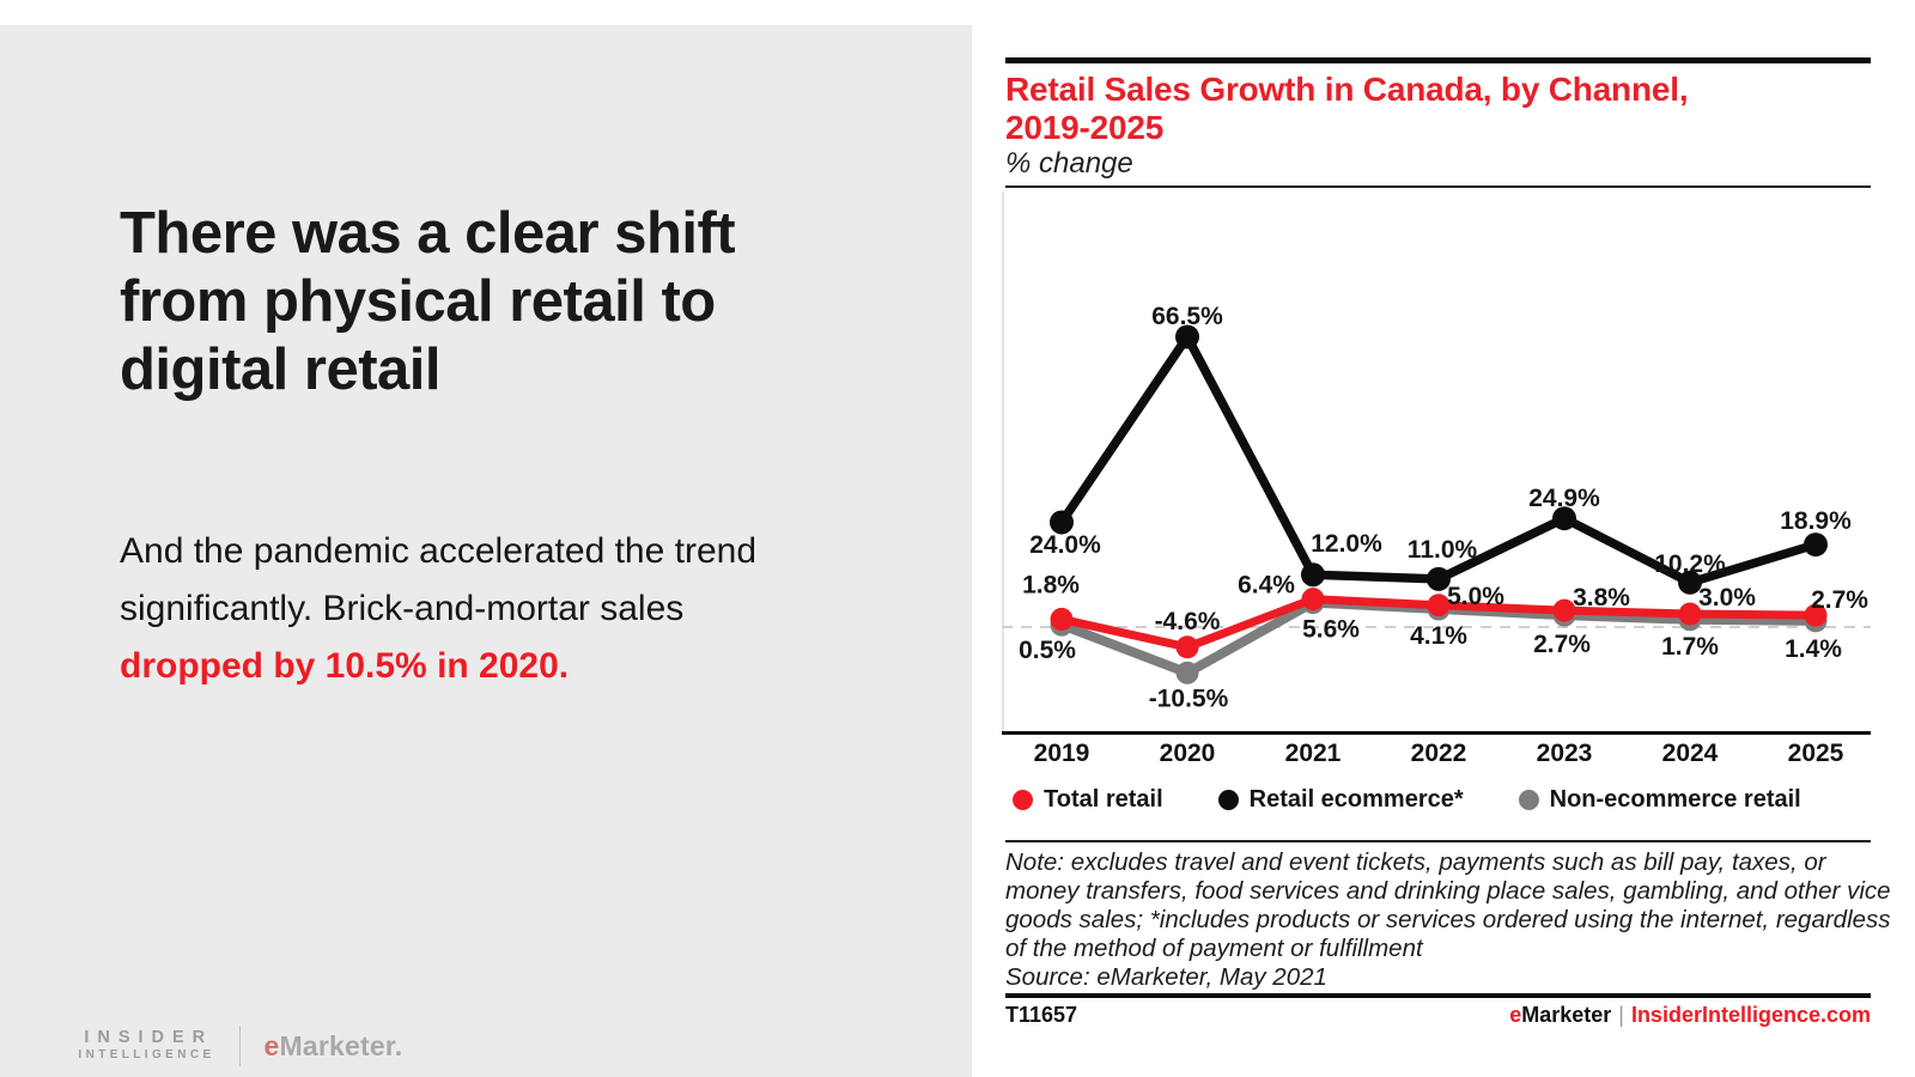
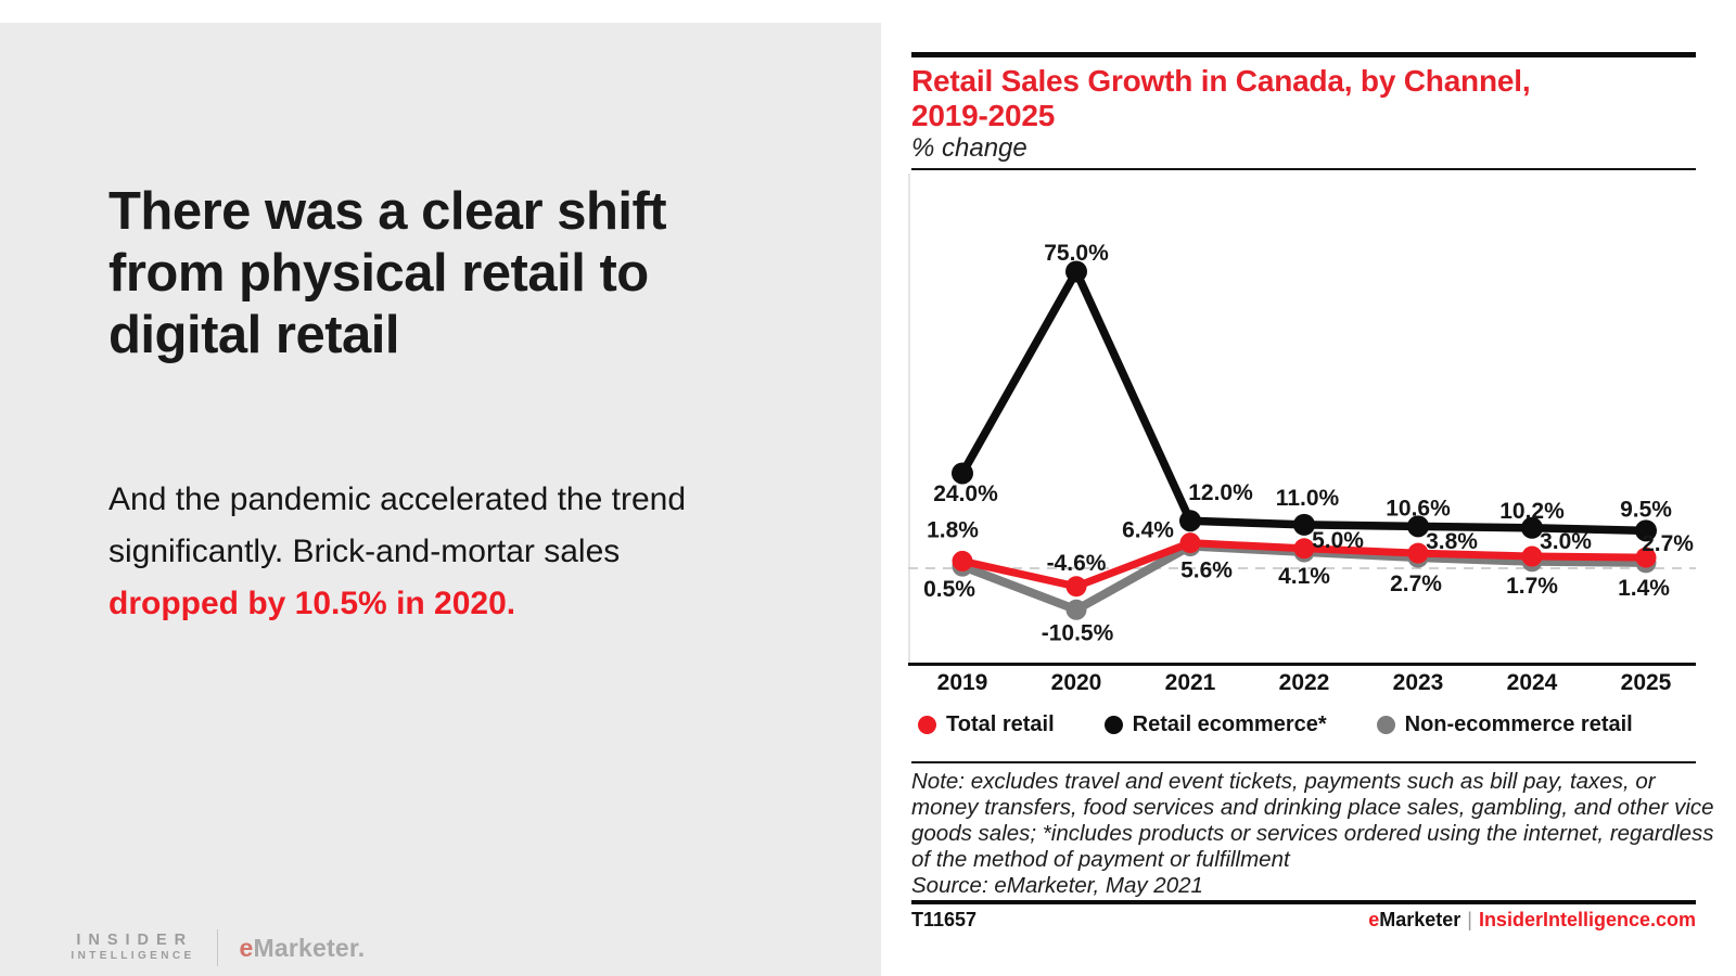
Retail ecommerce*/2020: 66.5% -> 75.0%
Retail ecommerce*/2023: 24.9% -> 10.6%
Retail ecommerce*/2025: 18.9% -> 9.5%
